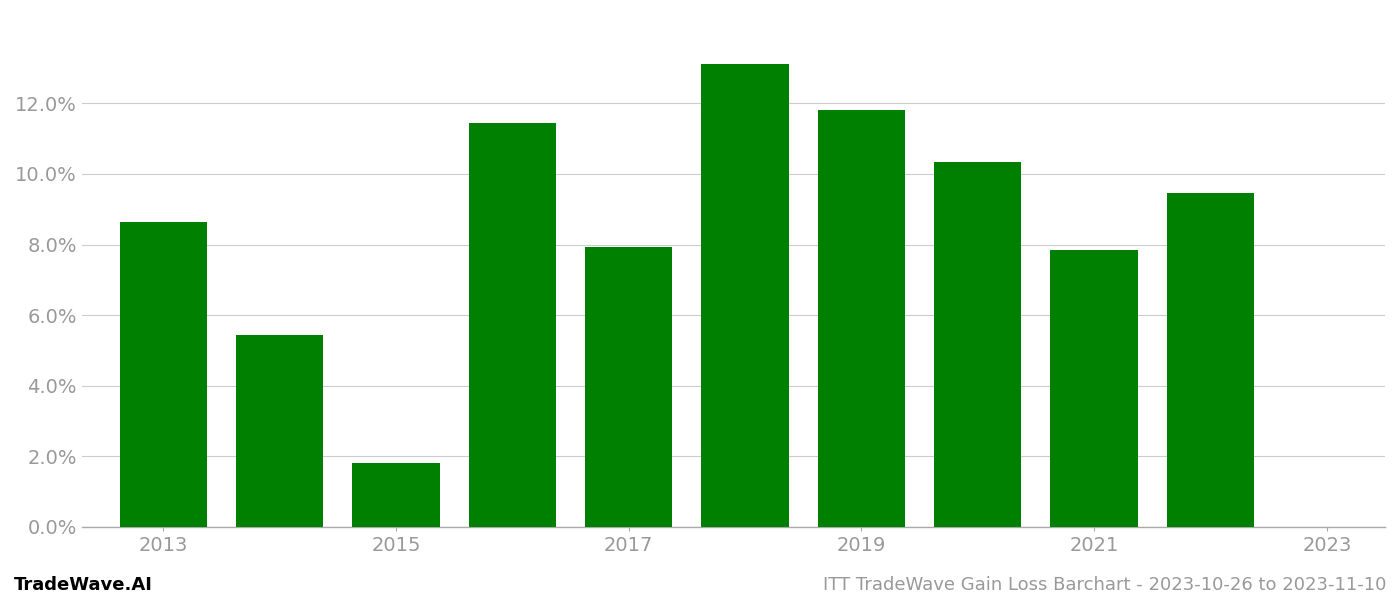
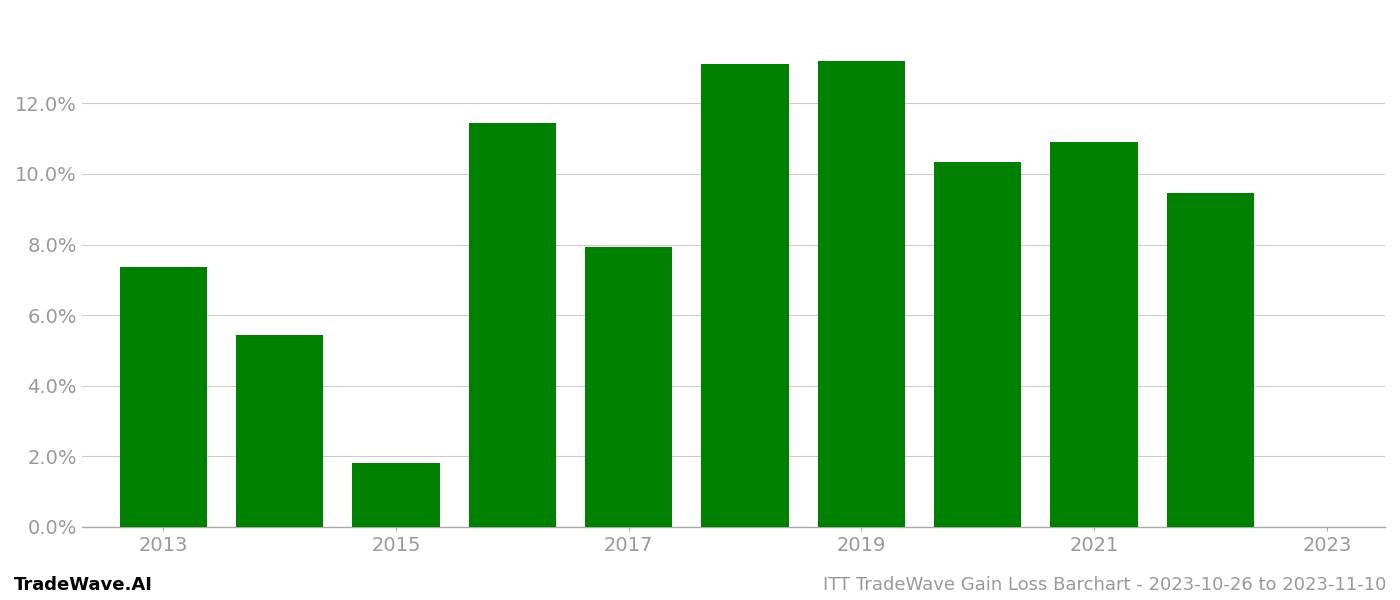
2013: 8.65% -> 7.35%
2019: 11.80% -> 13.20%
2021: 7.85% -> 10.90%
